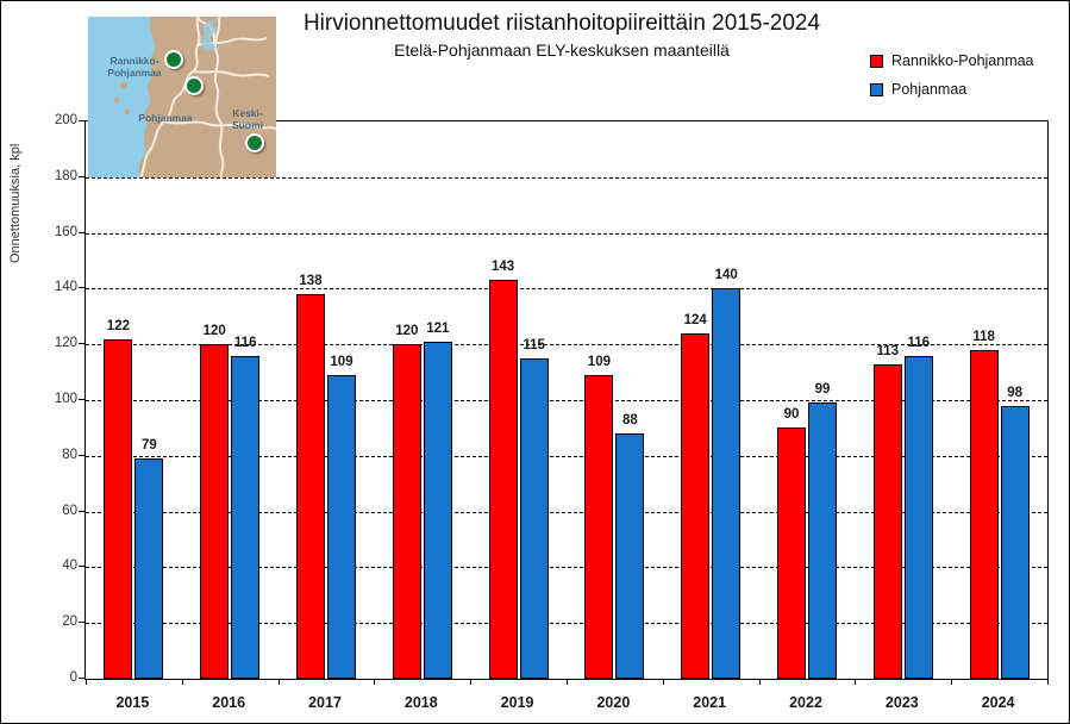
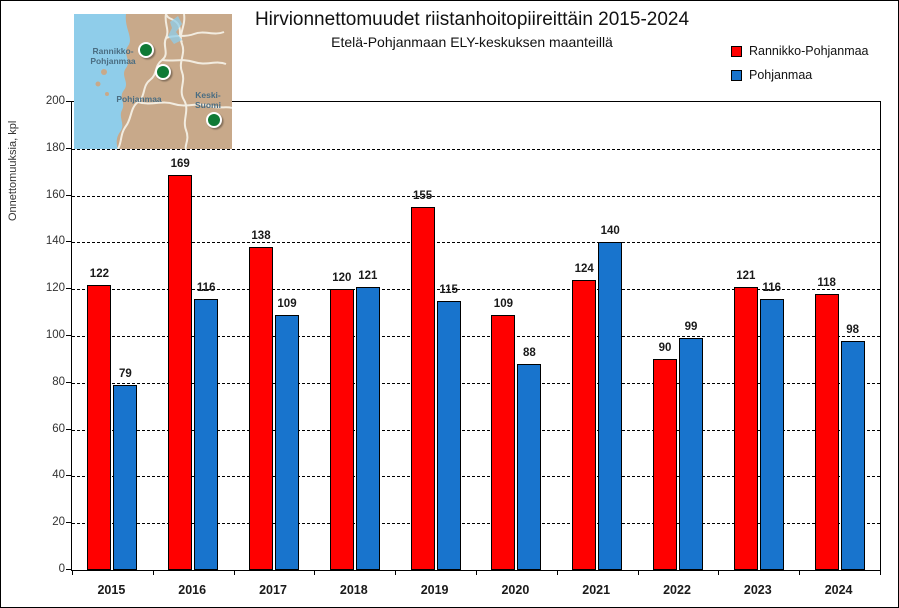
Rannikko-Pohjanmaa/2016: 120 -> 169
Rannikko-Pohjanmaa/2019: 143 -> 155
Rannikko-Pohjanmaa/2023: 113 -> 121
